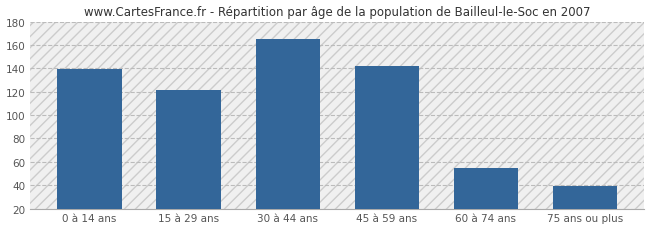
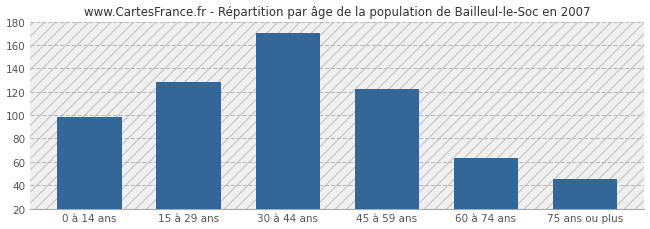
0 à 14 ans: 139 -> 98
15 à 29 ans: 121 -> 128
30 à 44 ans: 165 -> 170
45 à 59 ans: 142 -> 122
60 à 74 ans: 55 -> 63
75 ans ou plus: 39 -> 45
